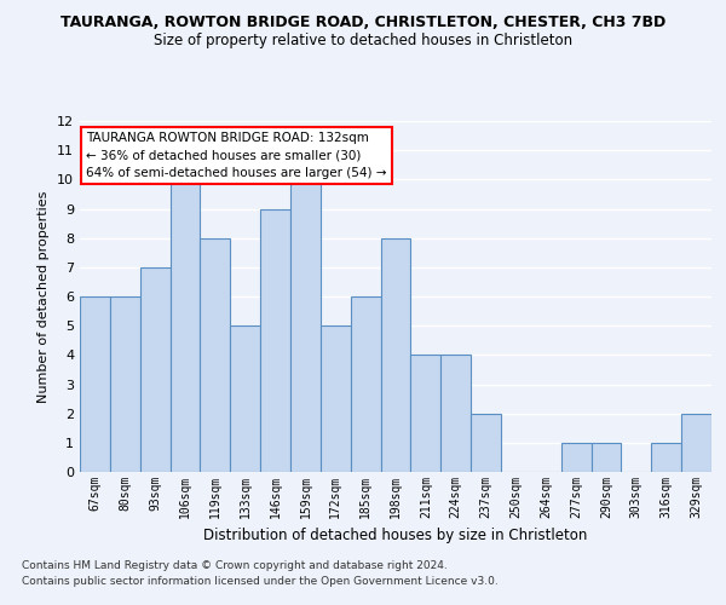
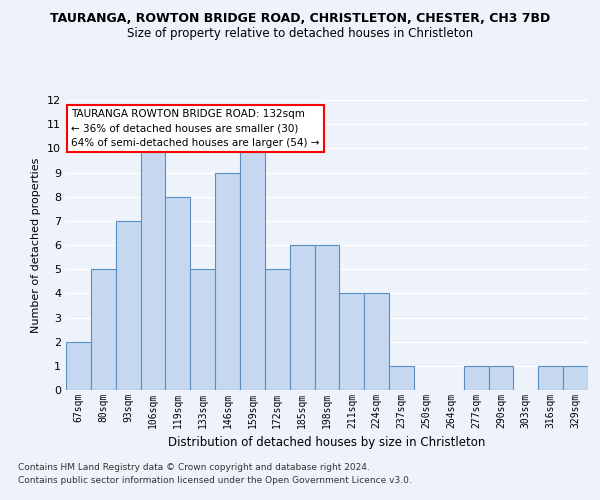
67sqm: 6 -> 2
80sqm: 6 -> 5
198sqm: 8 -> 6
237sqm: 2 -> 1
329sqm: 2 -> 1
